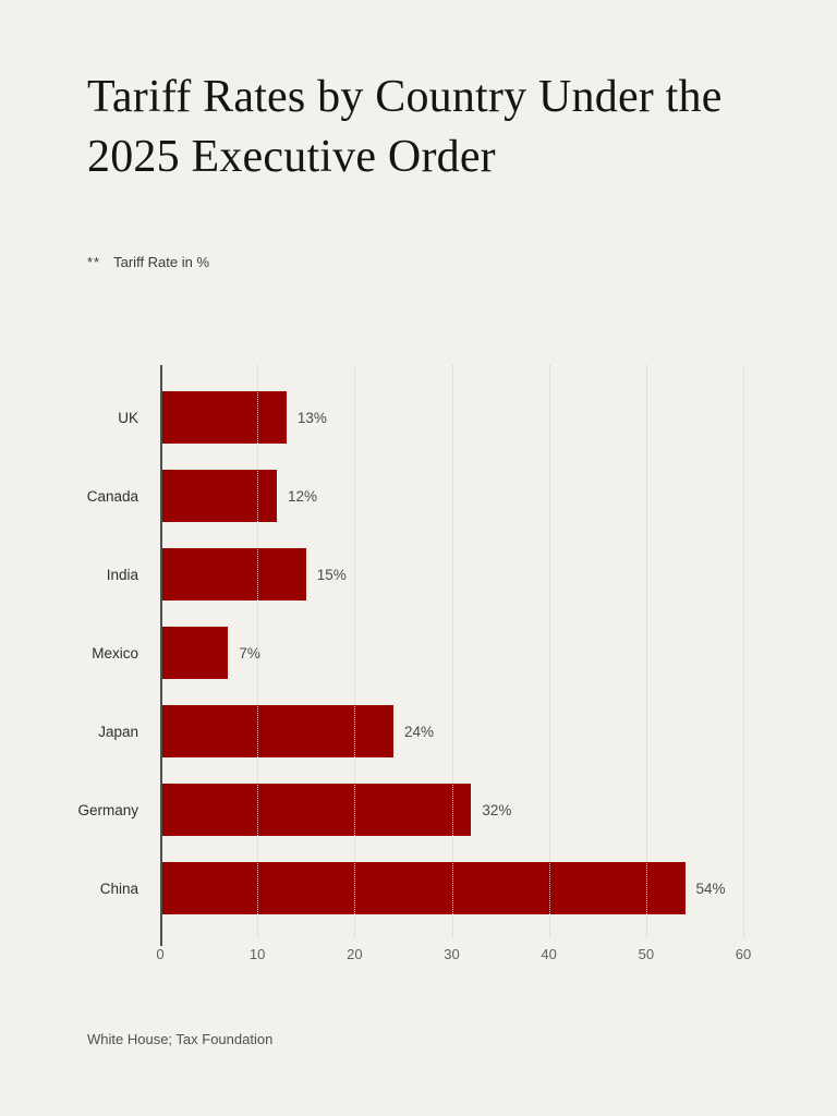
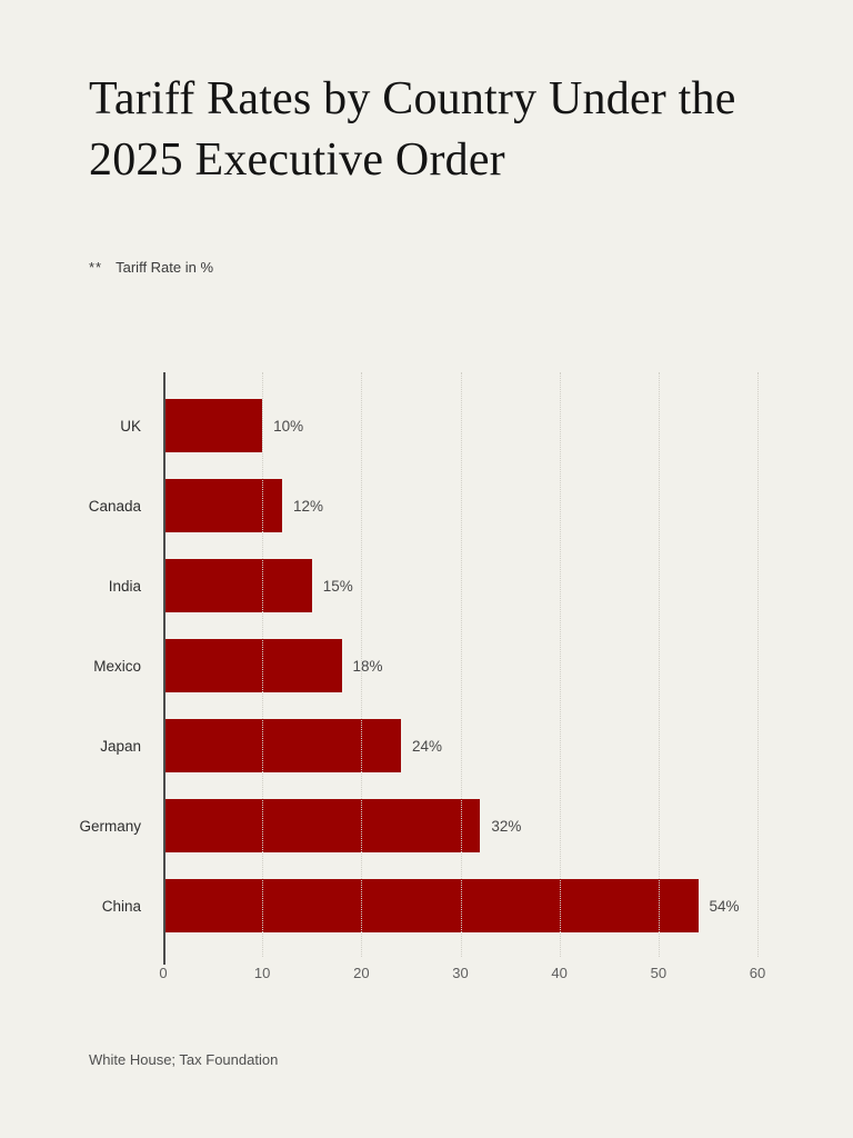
UK: 13% -> 10%
Mexico: 7% -> 18%
